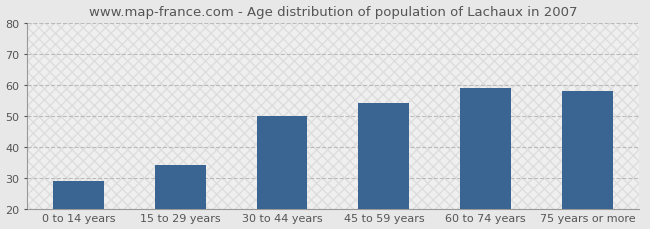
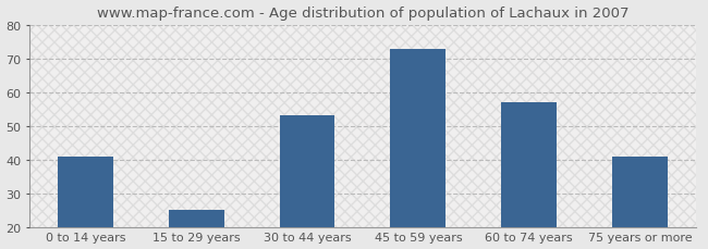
0 to 14 years: 29 -> 41
15 to 29 years: 34 -> 25
30 to 44 years: 50 -> 53
45 to 59 years: 54 -> 73
60 to 74 years: 59 -> 57
75 years or more: 58 -> 41
